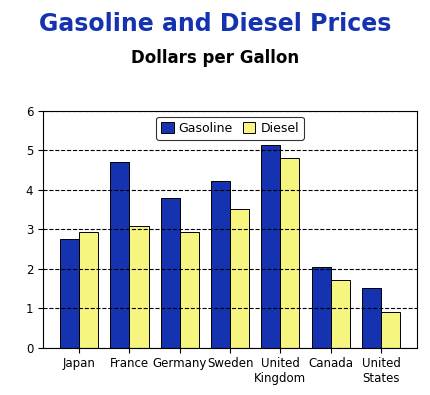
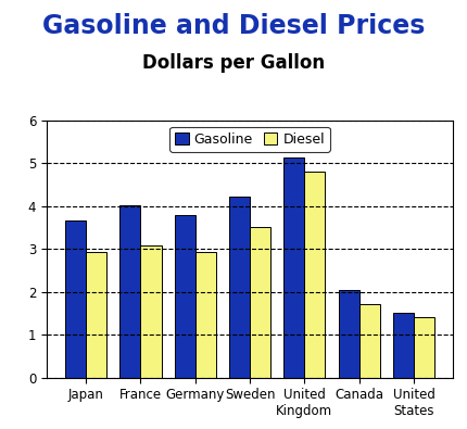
Gasoline/Japan: 2.75 -> 3.65
Gasoline/France: 4.70 -> 4.02
Diesel/United States: 0.90 -> 1.40
